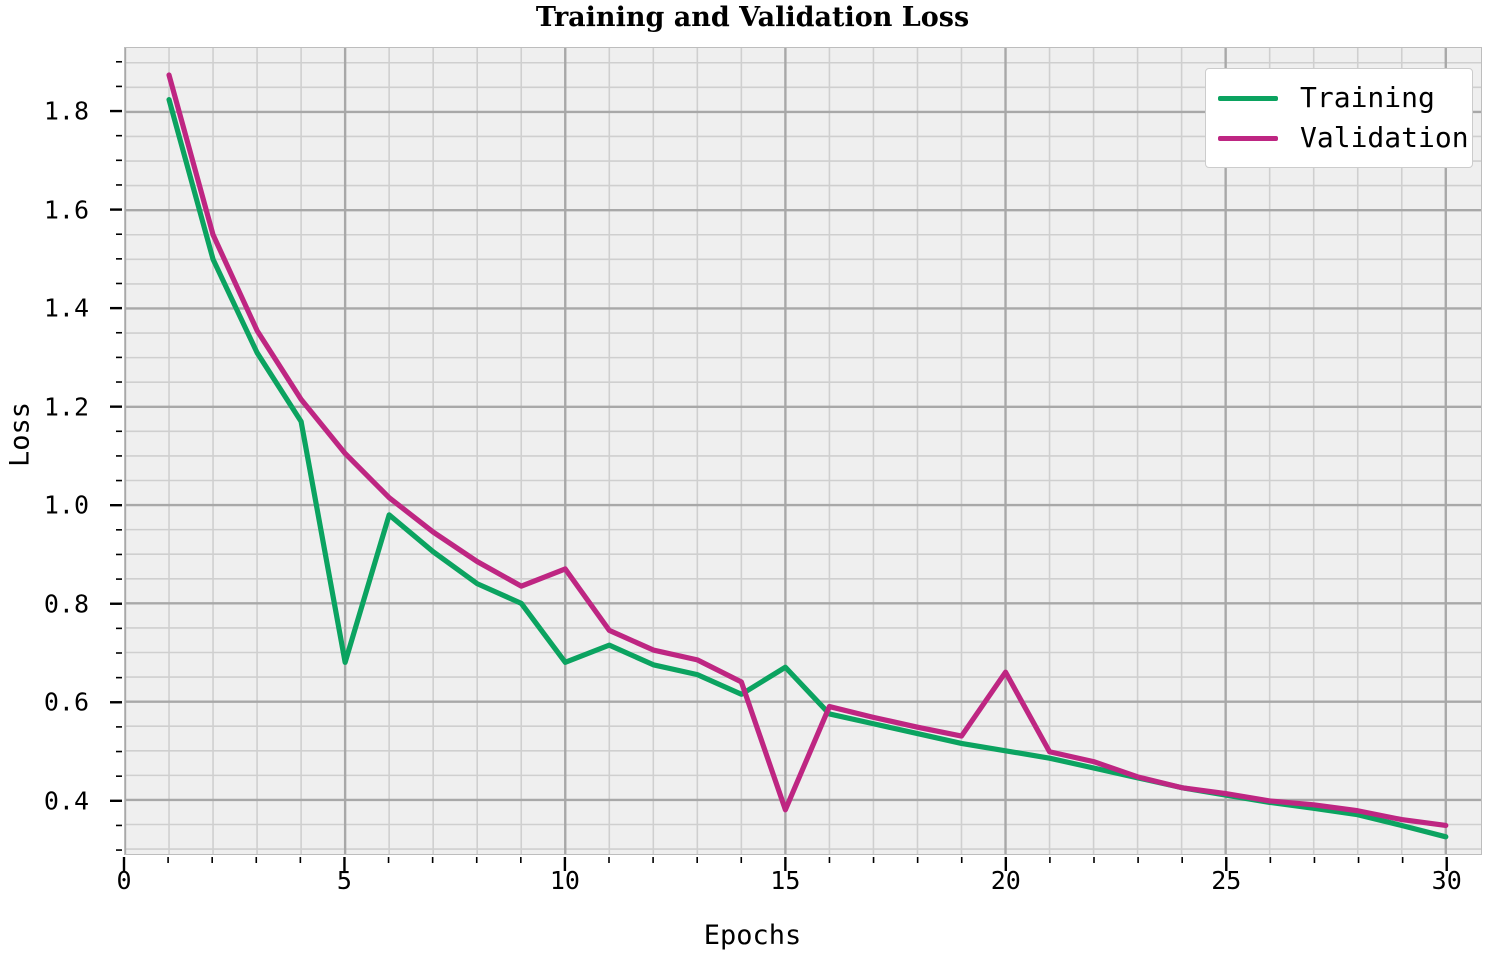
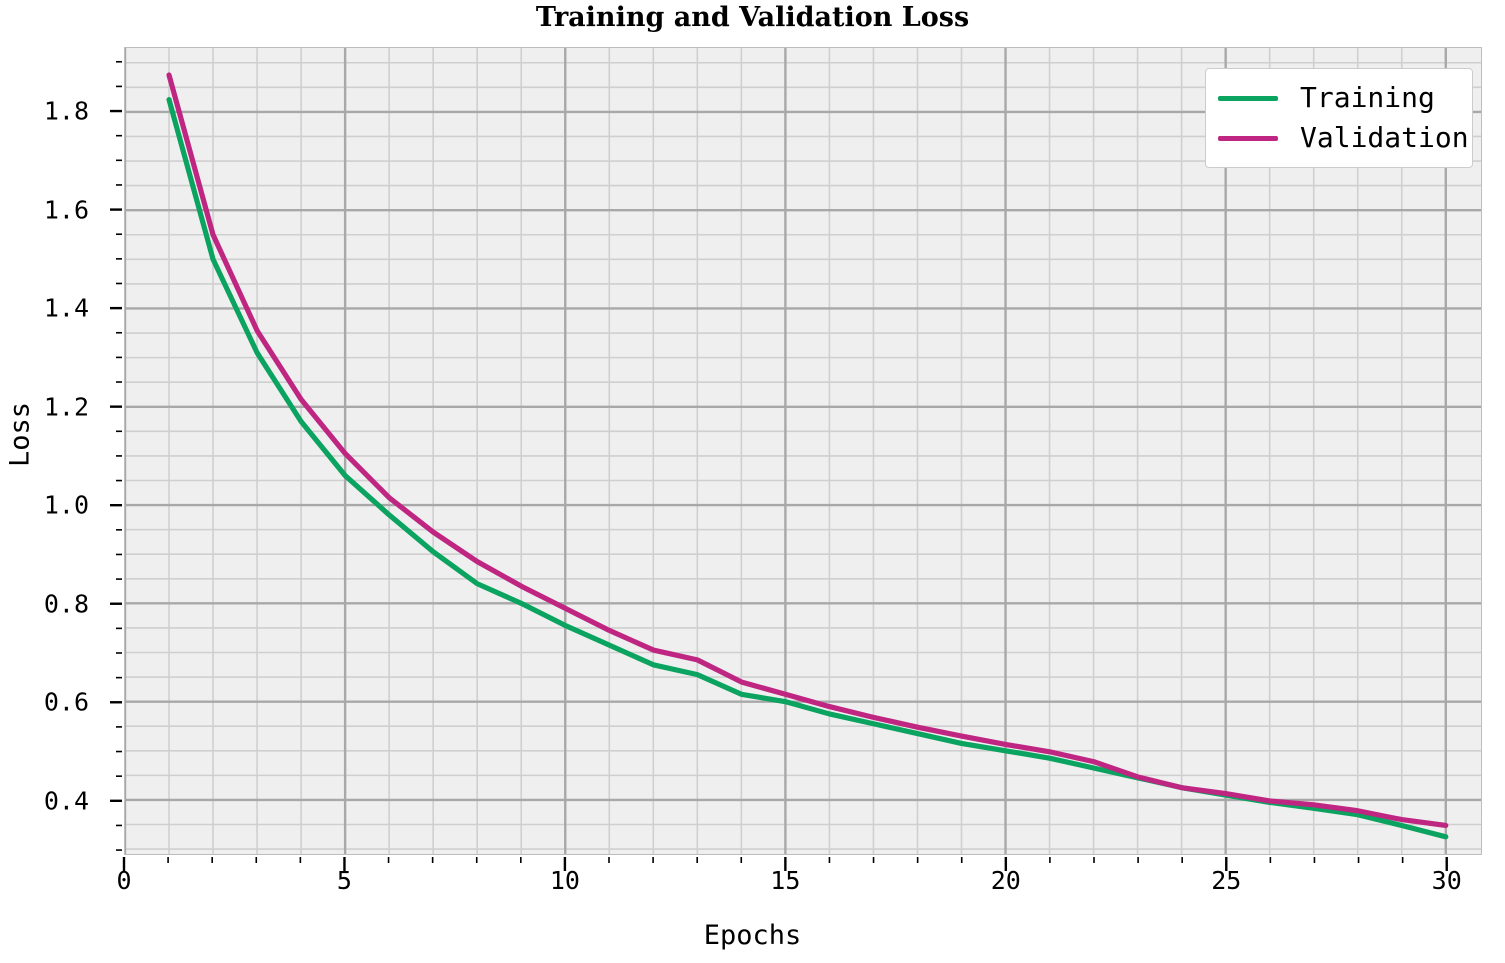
Training/5: 0.68 -> 1.06
Training/10: 0.68 -> 0.76
Validation/10: 0.87 -> 0.79
Training/15: 0.67 -> 0.60
Validation/15: 0.38 -> 0.61
Validation/20: 0.66 -> 0.51
